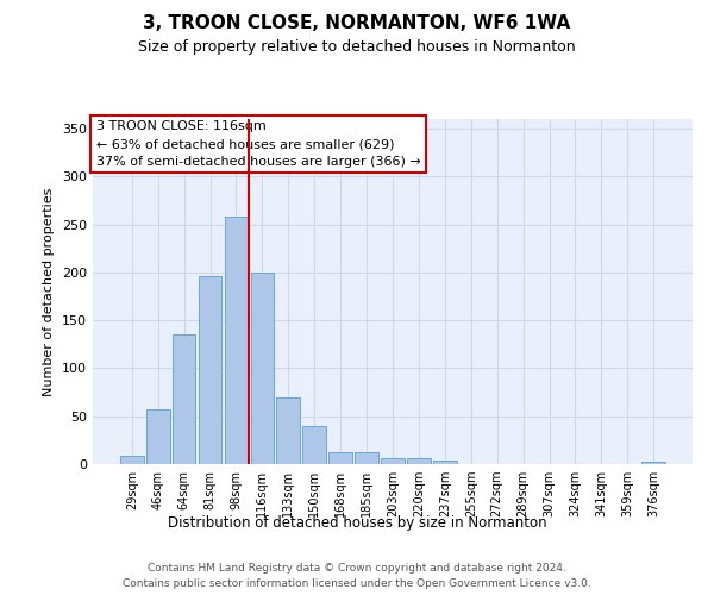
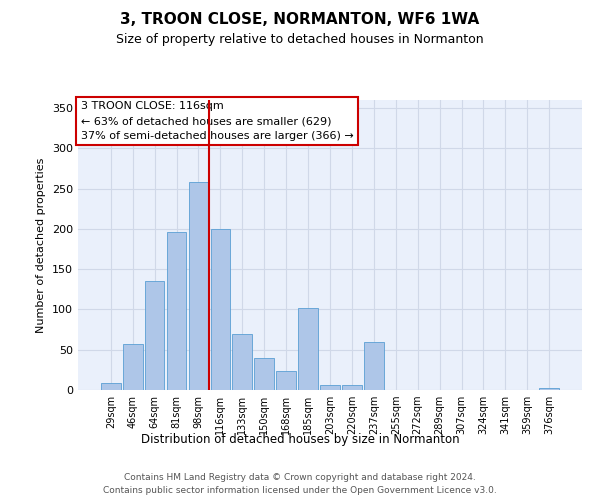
168sqm: 12 -> 24
185sqm: 13 -> 102
237sqm: 4 -> 60
